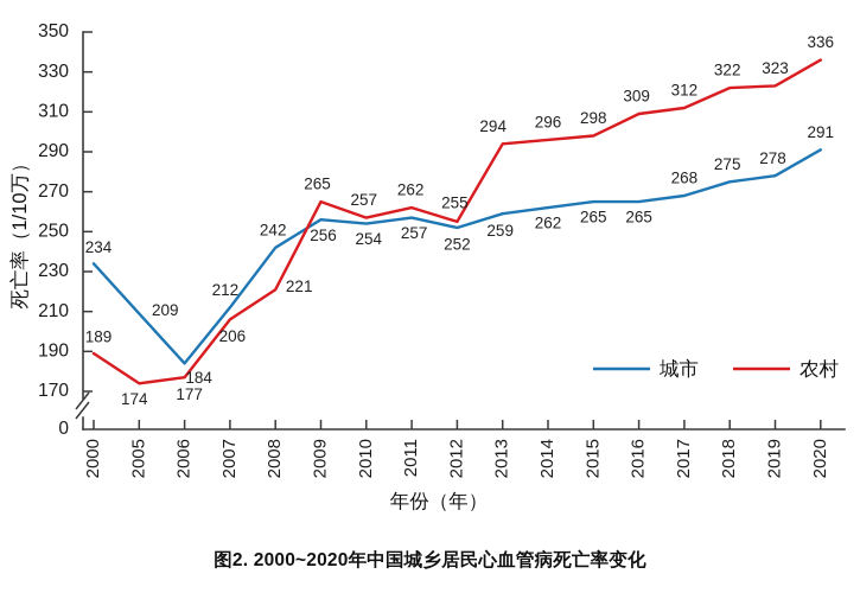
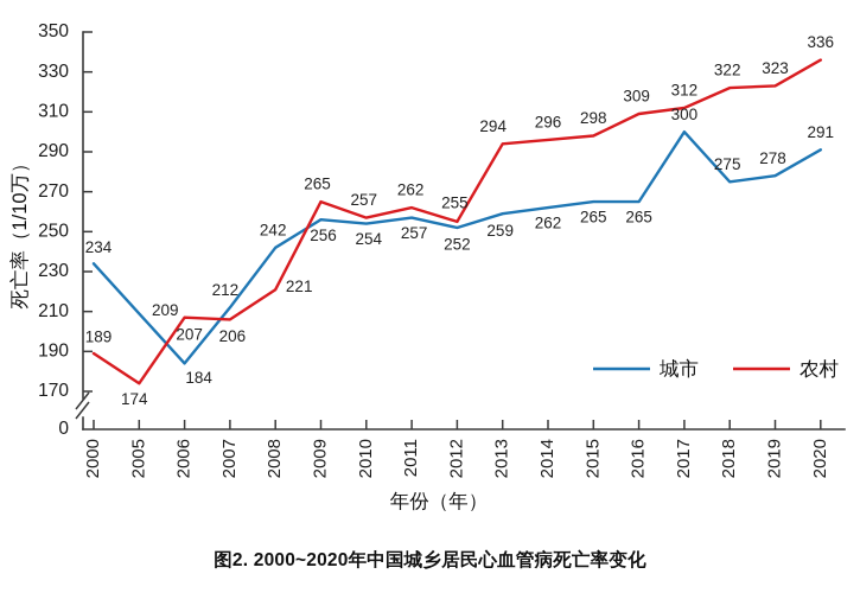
农村/2006: 177 -> 207
城市/2017: 268 -> 300
